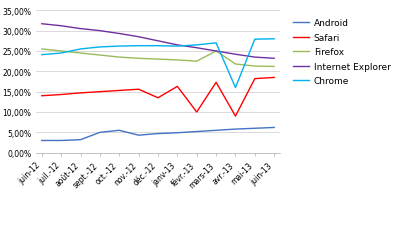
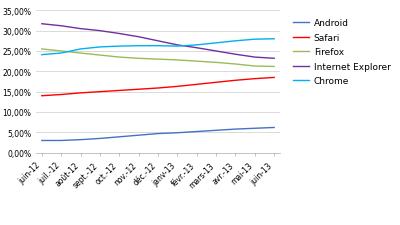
Android/sept.-12: 5,0% -> 3,5%
Android/oct.-12: 5,5% -> 3,9%
Safari/déc.-12: 13,5% -> 15,9%
Safari/févr.-13: 10,0% -> 16,8%
Firefox/mars-13: 25,0% -> 22,2%
Safari/avr.-13: 9,0% -> 17,8%
Chrome/avr.-13: 16,0% -> 27,5%
